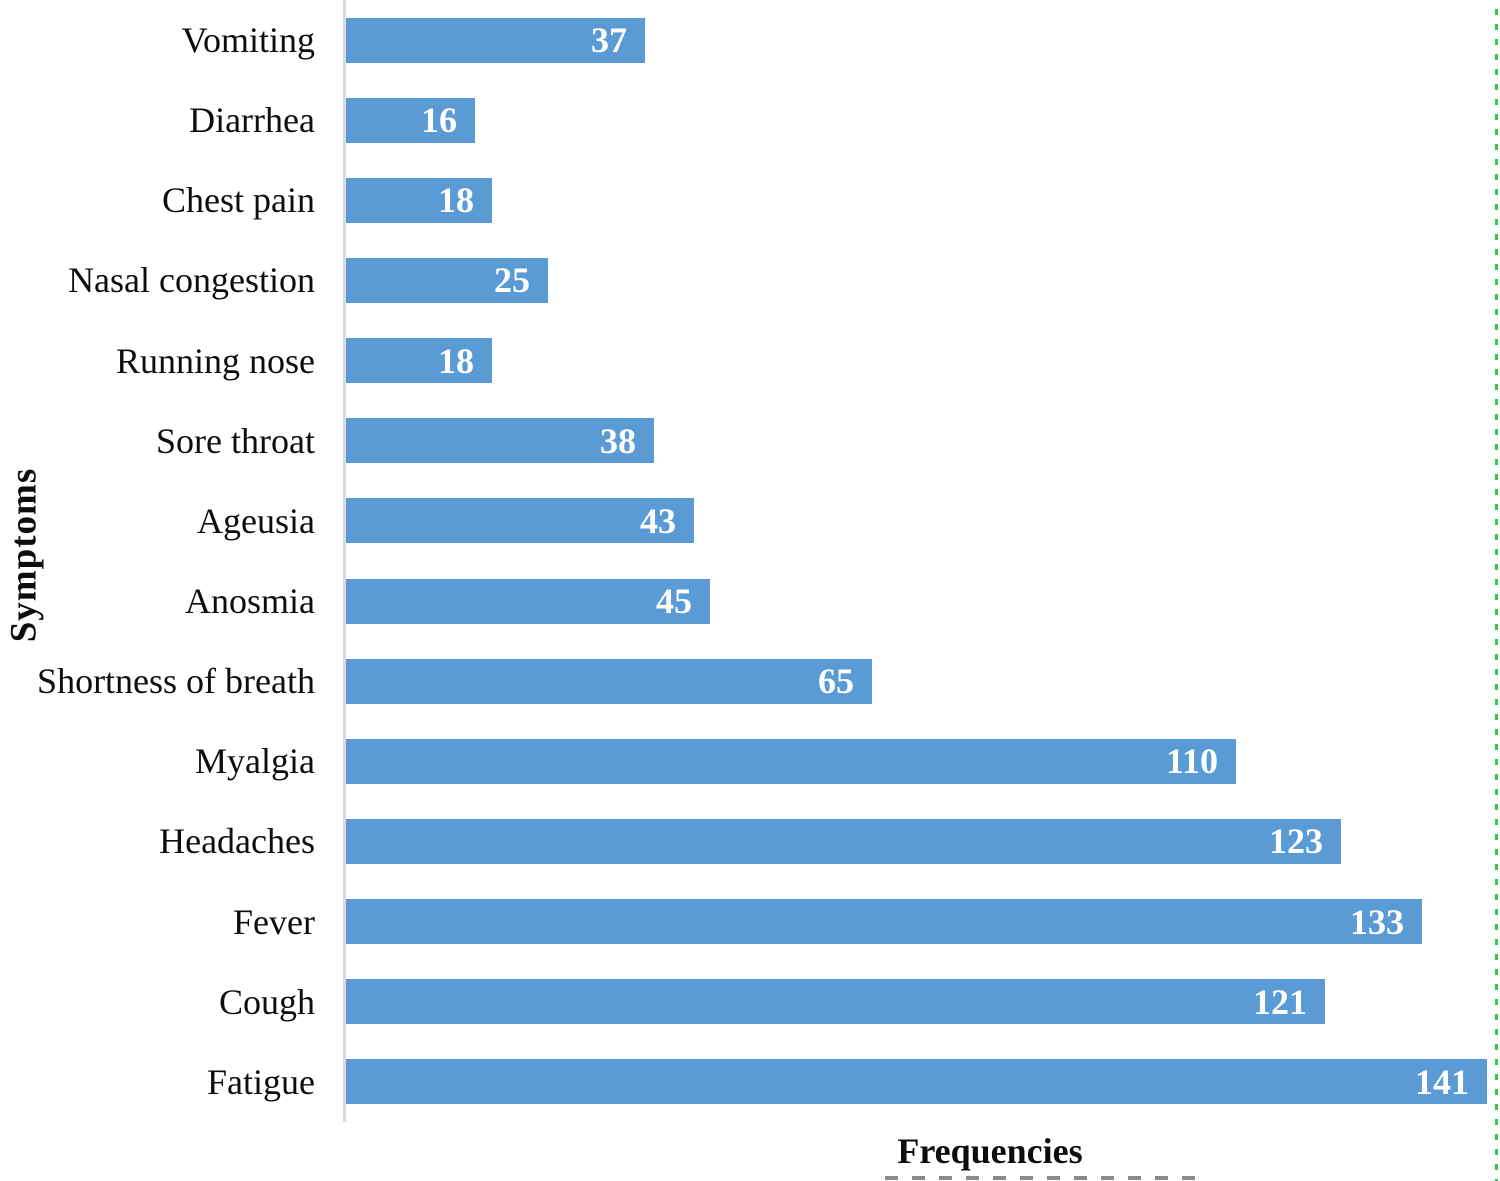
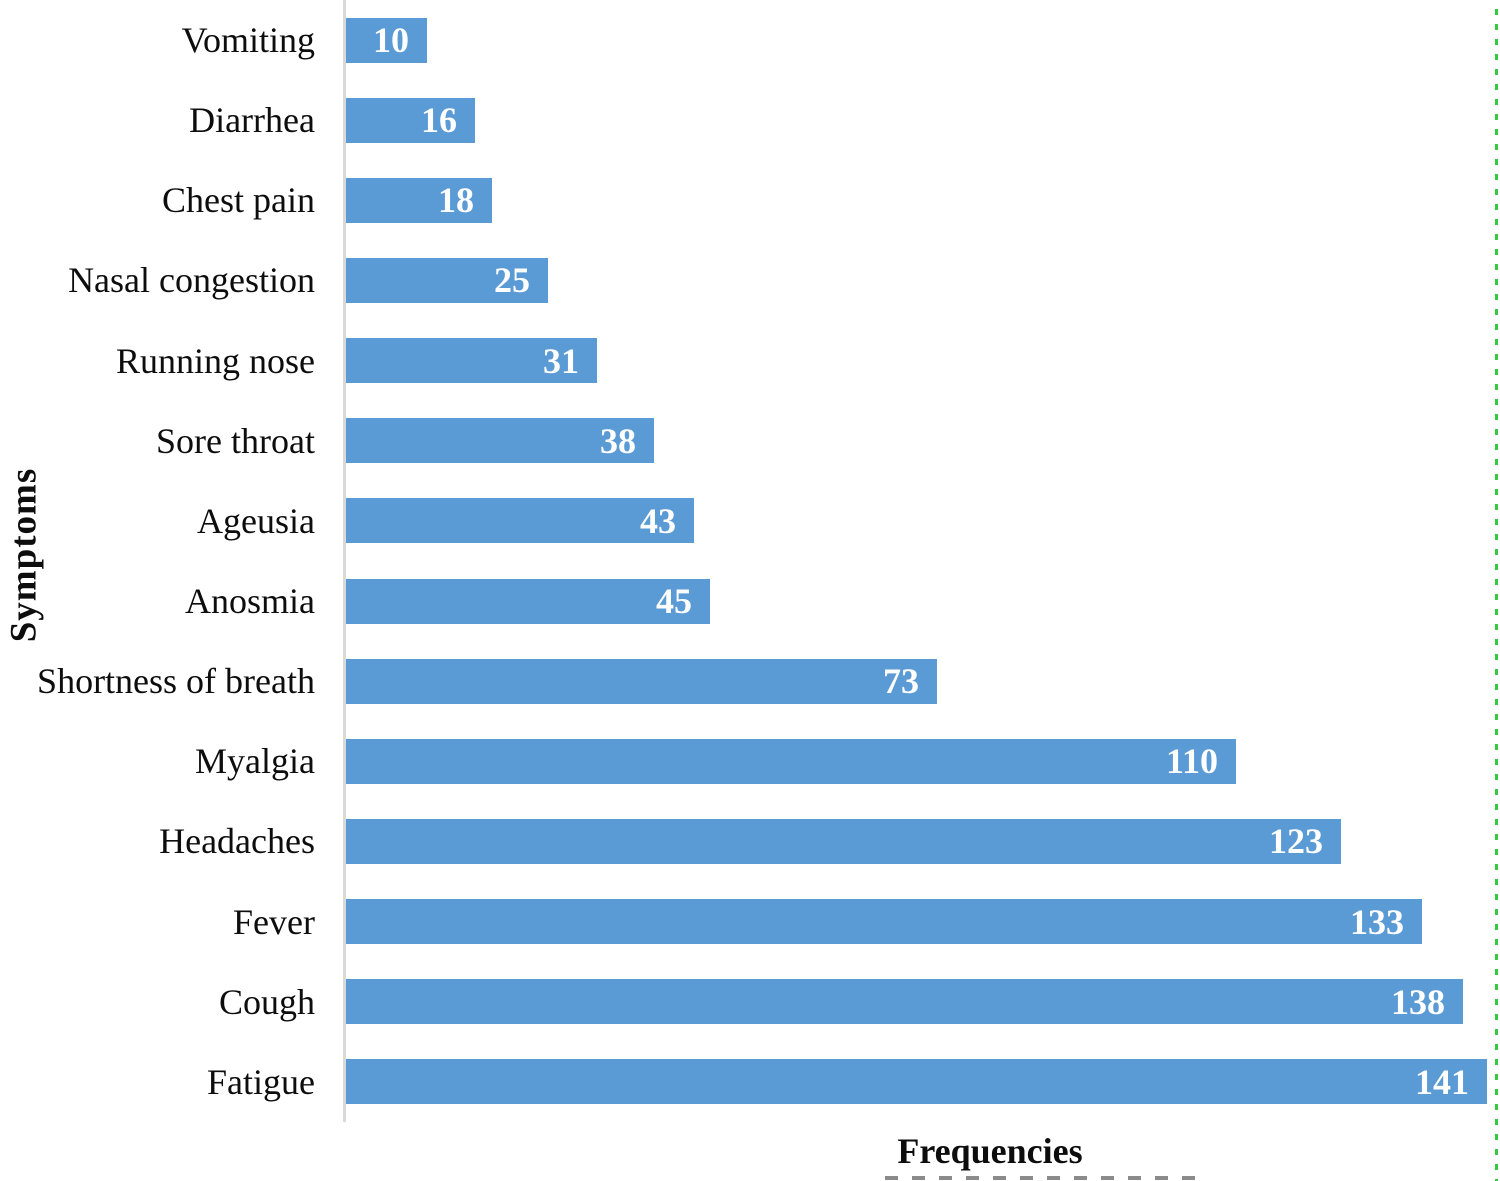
Vomiting: 37 -> 10
Running nose: 18 -> 31
Shortness of breath: 65 -> 73
Cough: 121 -> 138
